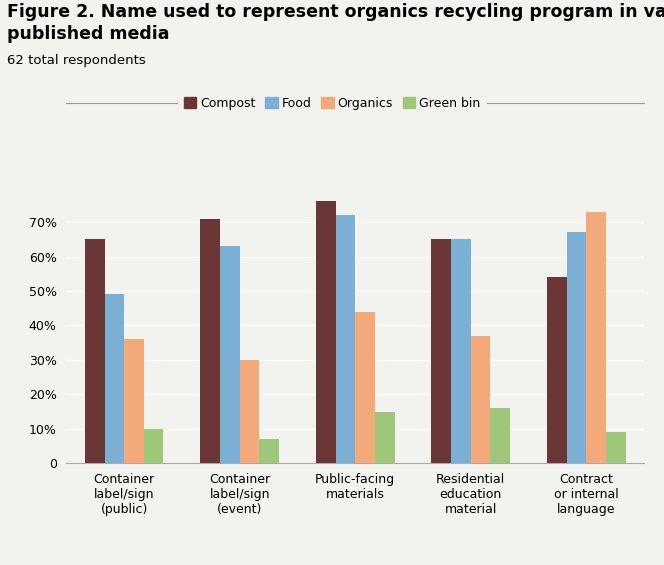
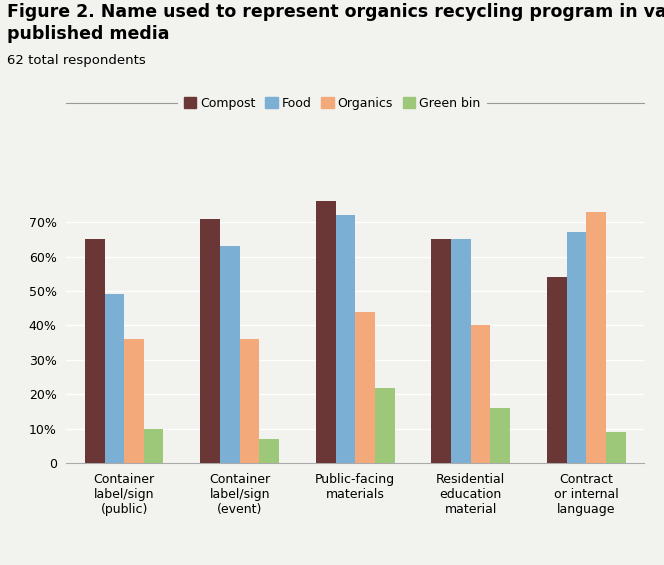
Organics/Container label/sign (event): 30% -> 36%
Green bin/Public-facing materials: 15% -> 22%
Organics/Residential education material: 37% -> 40%
